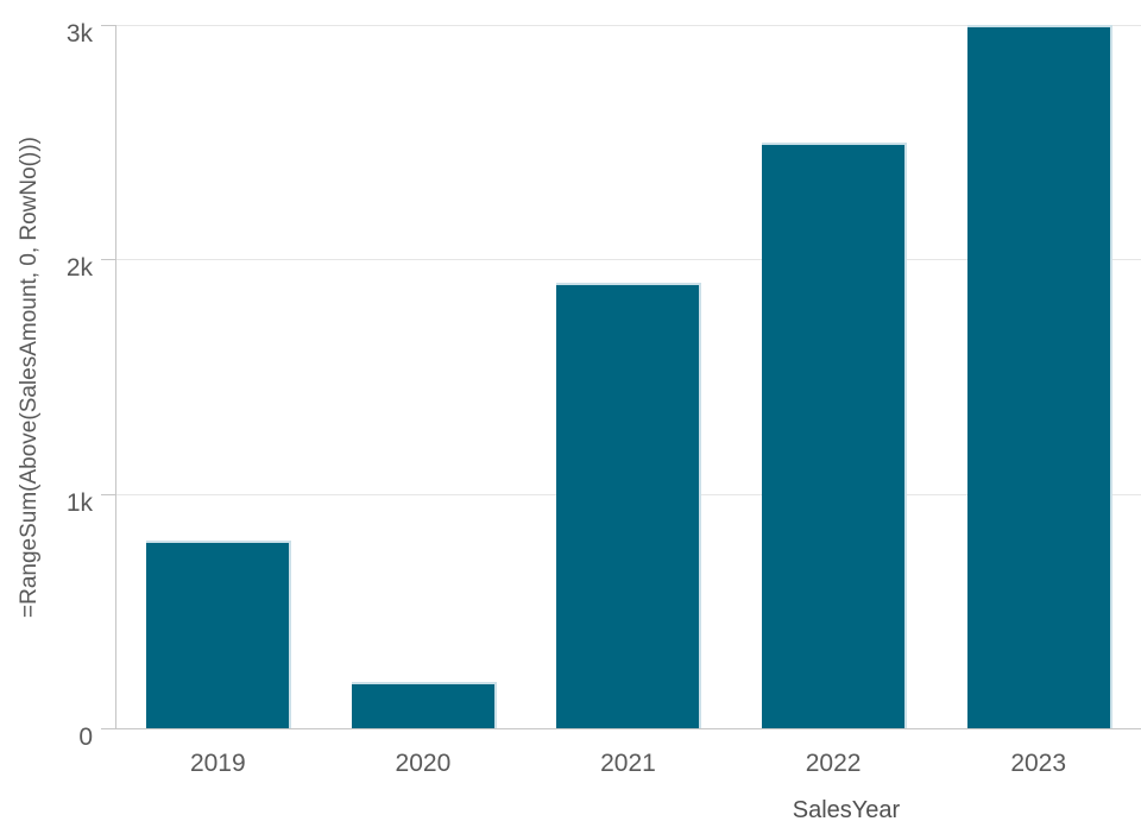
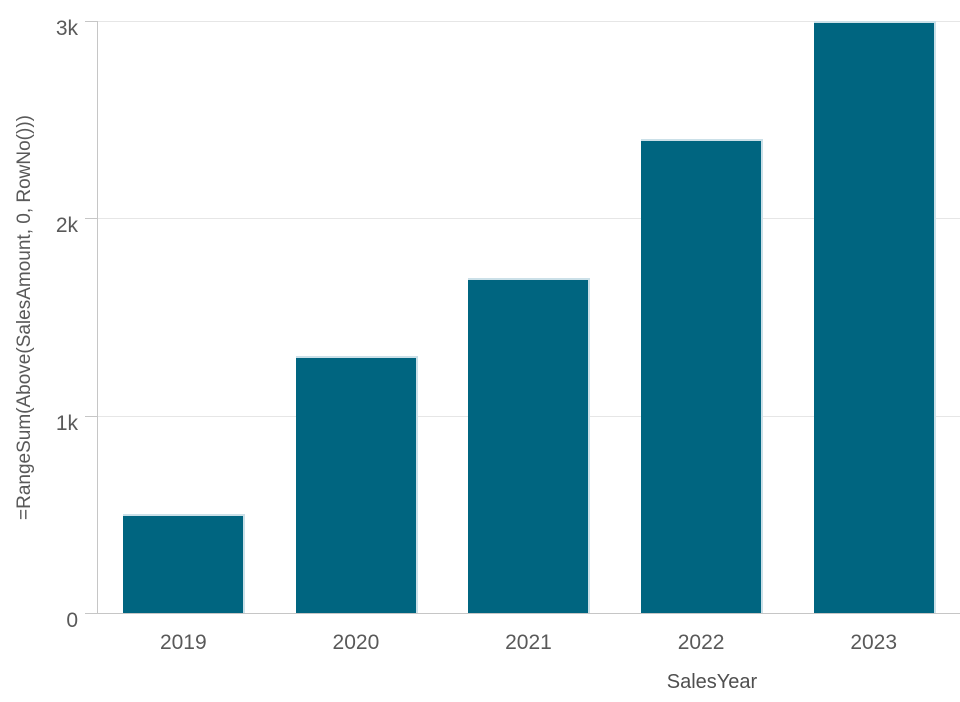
2019: 0.8k -> 0.5k
2020: 0.2k -> 1.3k
2021: 1.9k -> 1.7k
2022: 2.5k -> 2.4k
